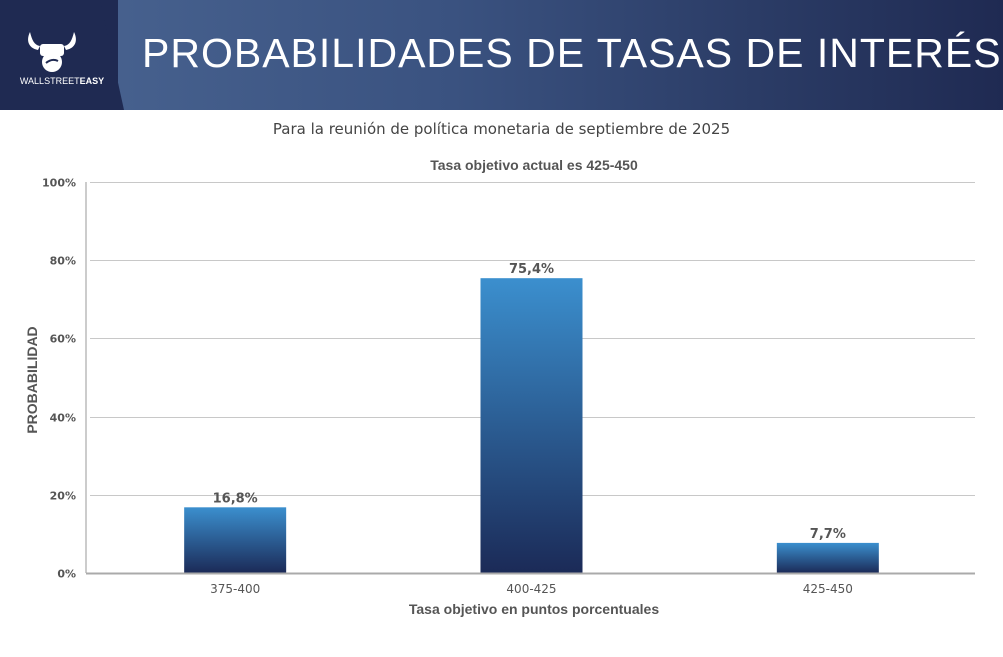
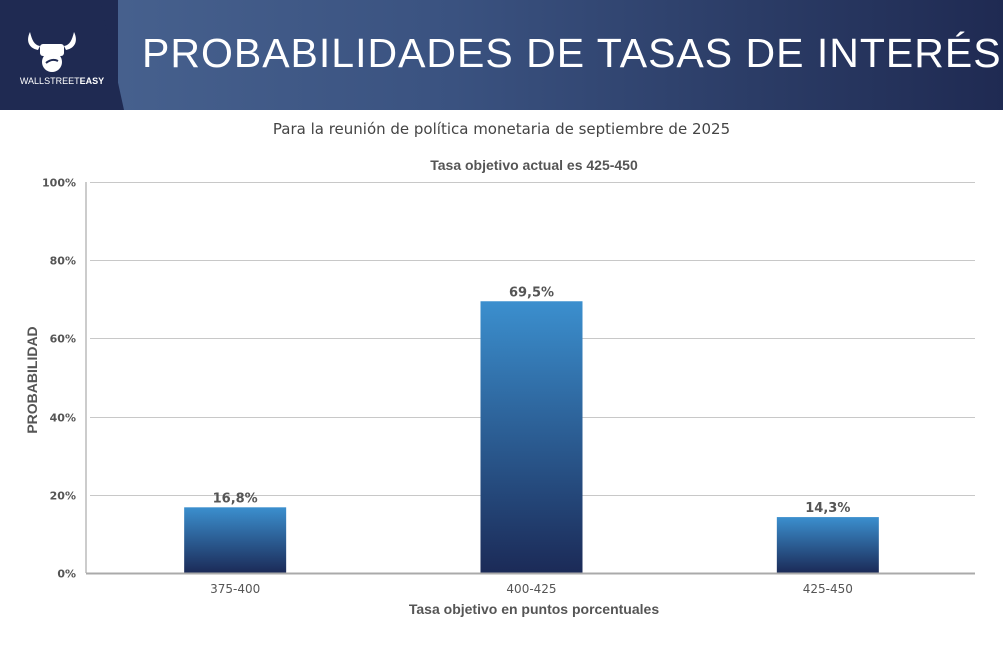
400-425: 75,4% -> 69,5%
425-450: 7,7% -> 14,3%
